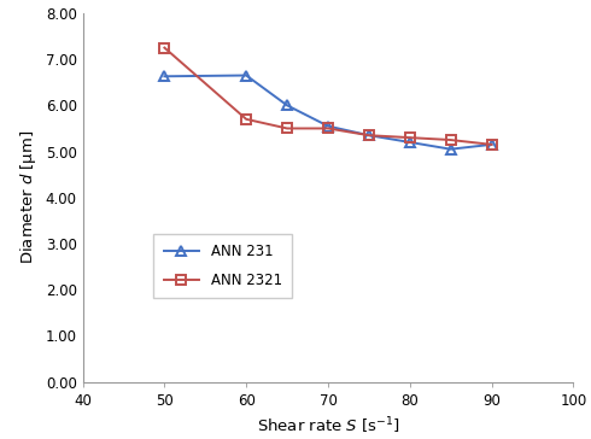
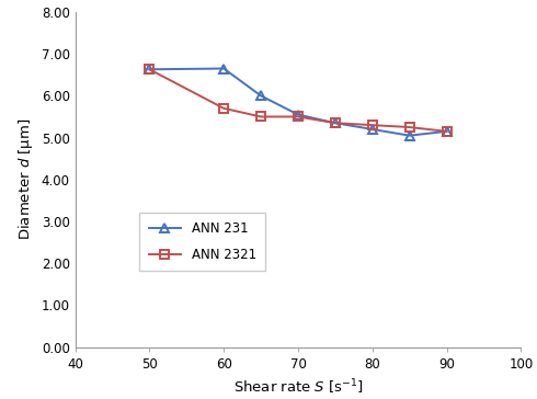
ANN 2321/50: 7.25 -> 6.63
